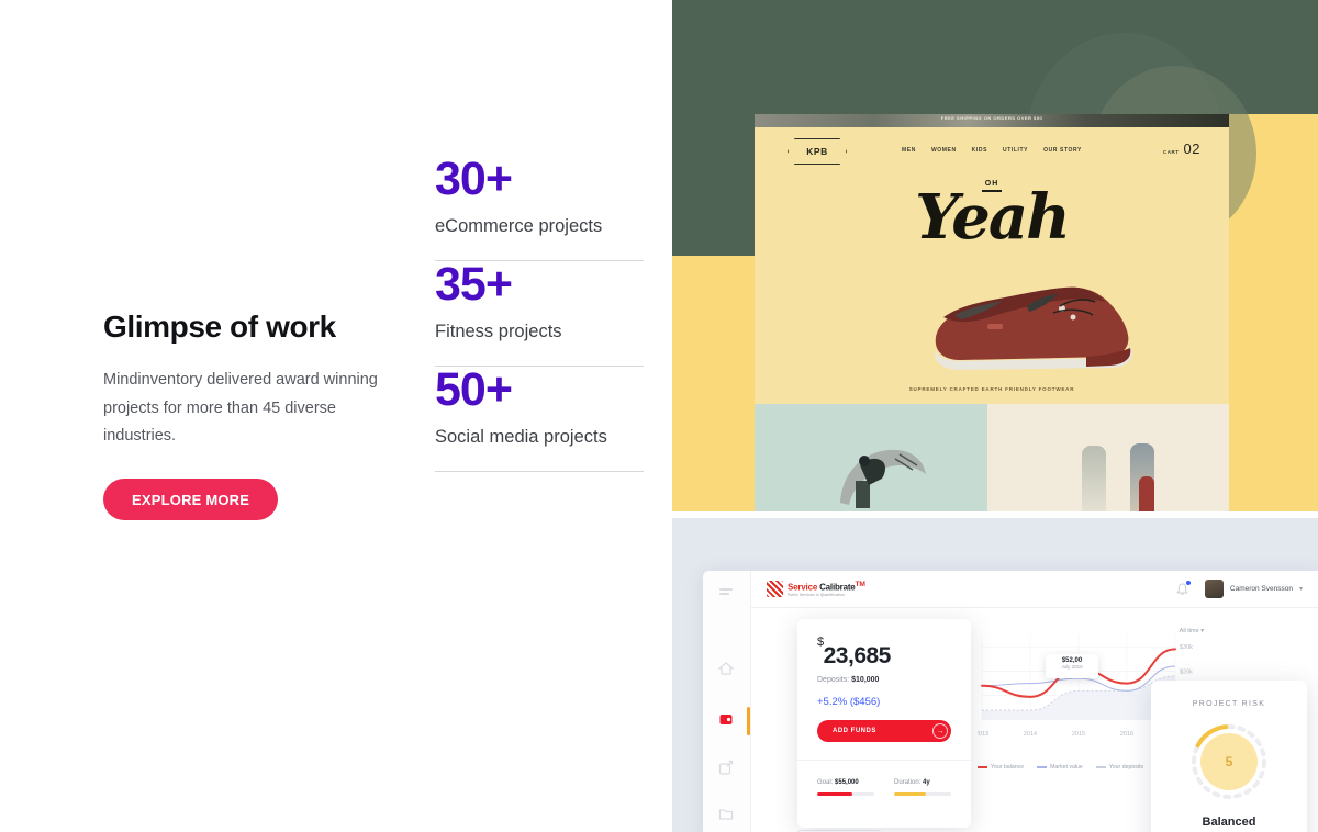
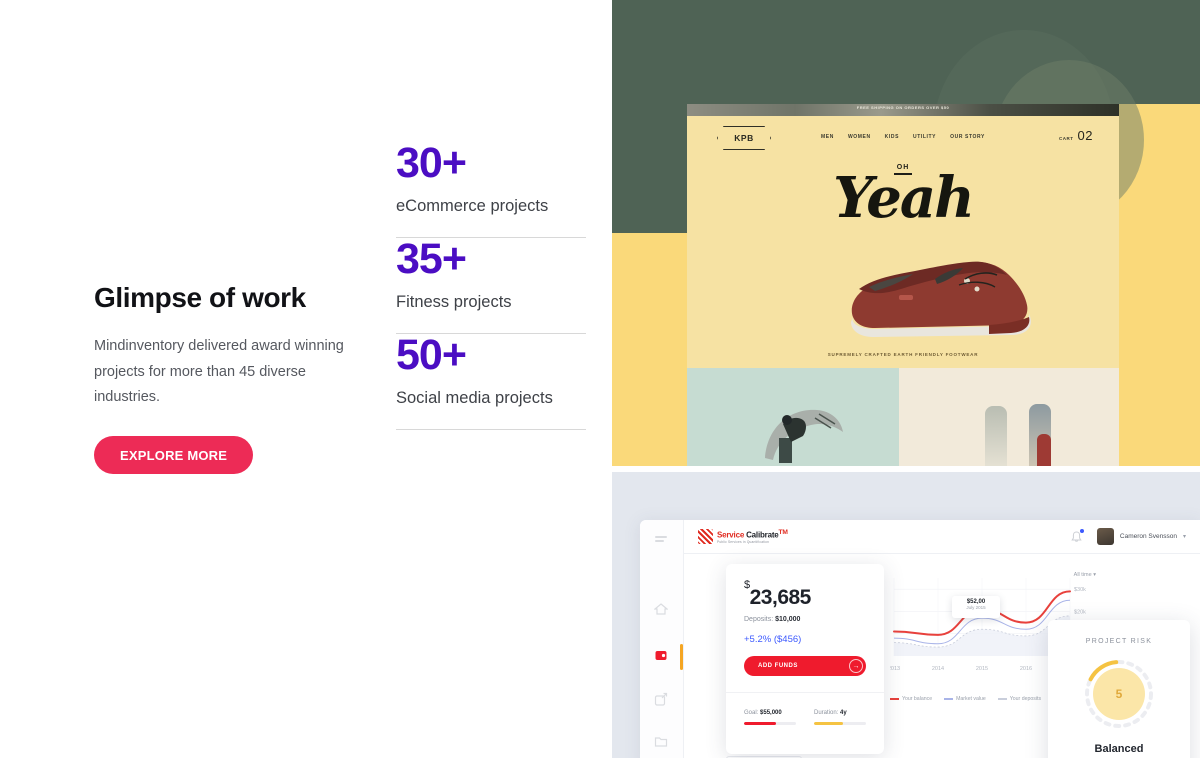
Your balance/2013: $14k -> $11k
Market value/2013: $14k -> $8k
Your deposits/2013: $4k -> $6k
Market value/2014: $15k -> $6k
Your deposits/2016: $12k -> $9k
Market value/2017: $22k -> $25k
